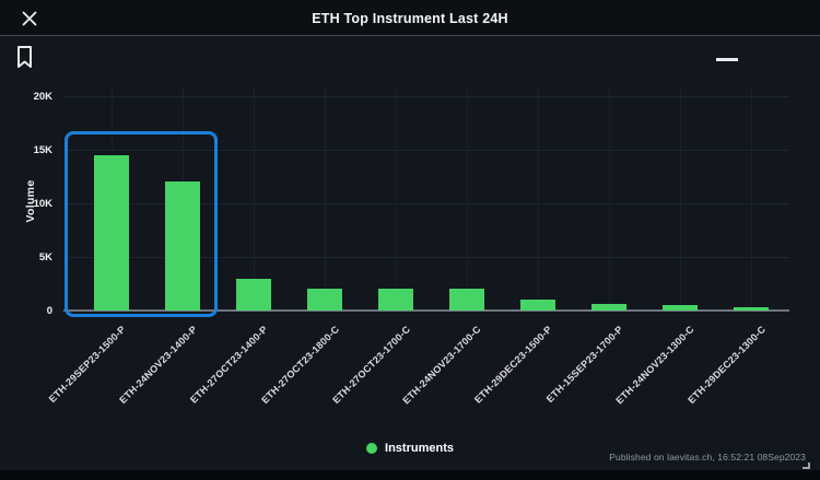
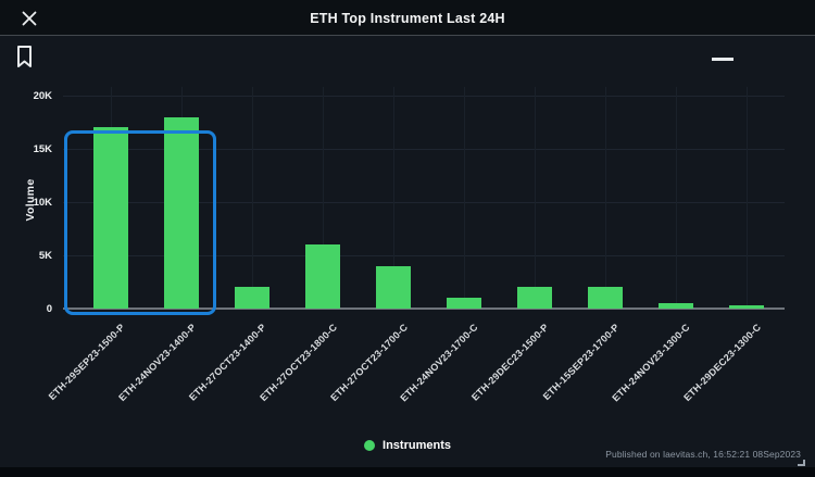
ETH-29SEP23-1500-P: 14K -> 17K
ETH-24NOV23-1400-P: 12K -> 18K
ETH-27OCT23-1400-P: 3K -> 2K
ETH-27OCT23-1800-C: 2K -> 6K
ETH-27OCT23-1700-C: 2K -> 4K
ETH-24NOV23-1700-C: 2K -> 1K
ETH-29DEC23-1500-P: 1K -> 2K
ETH-15SEP23-1700-P: 1K -> 2K
